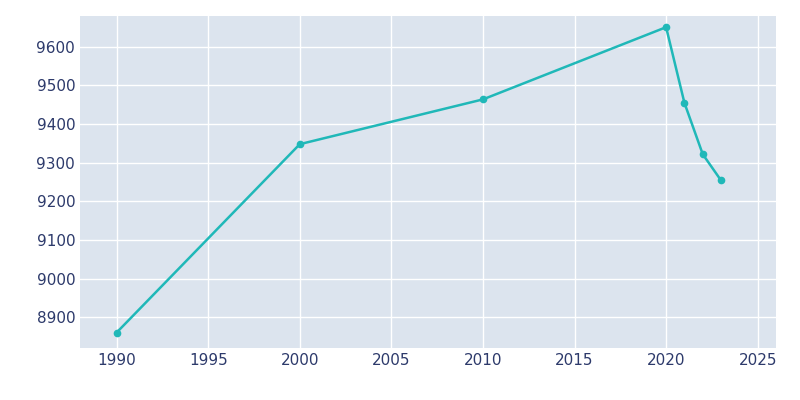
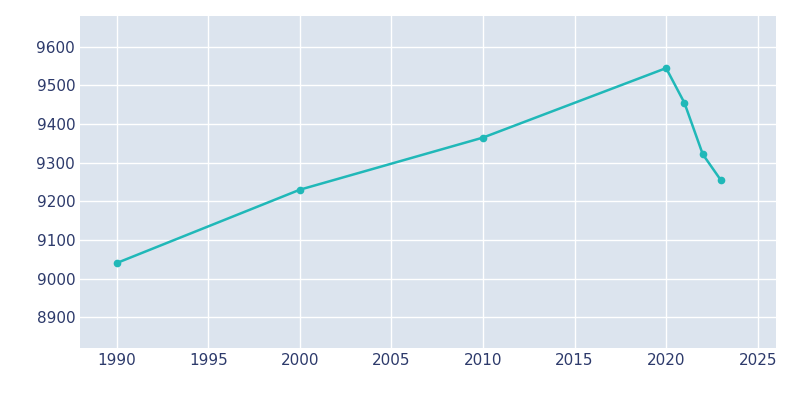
1990: 8860 -> 9040
2000: 9348 -> 9230
2010: 9464 -> 9365
2020: 9651 -> 9545
